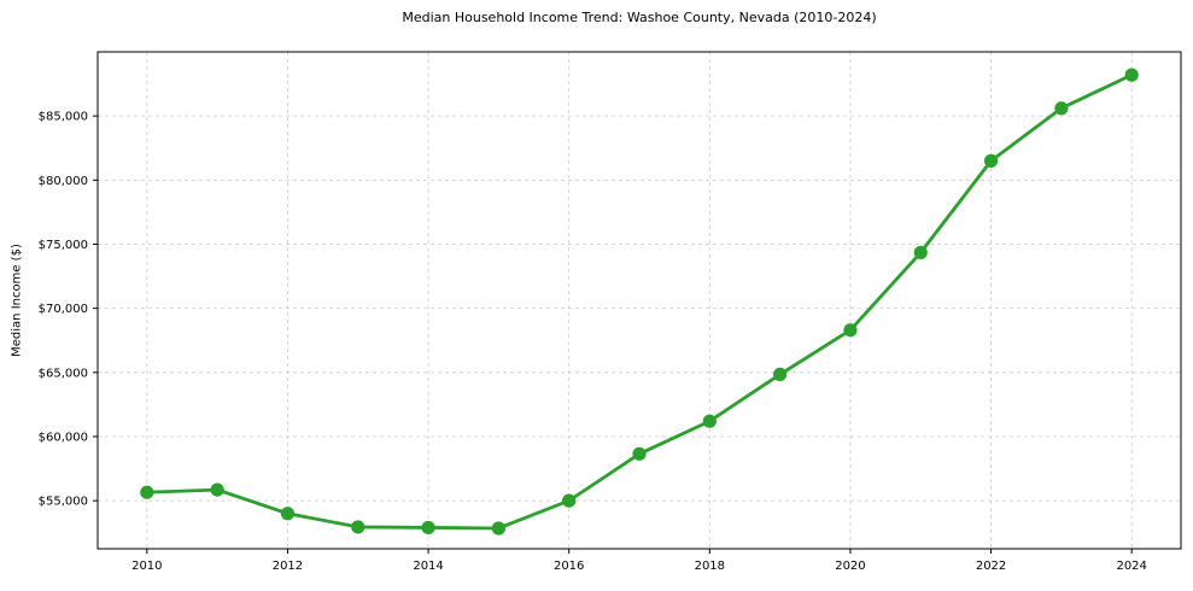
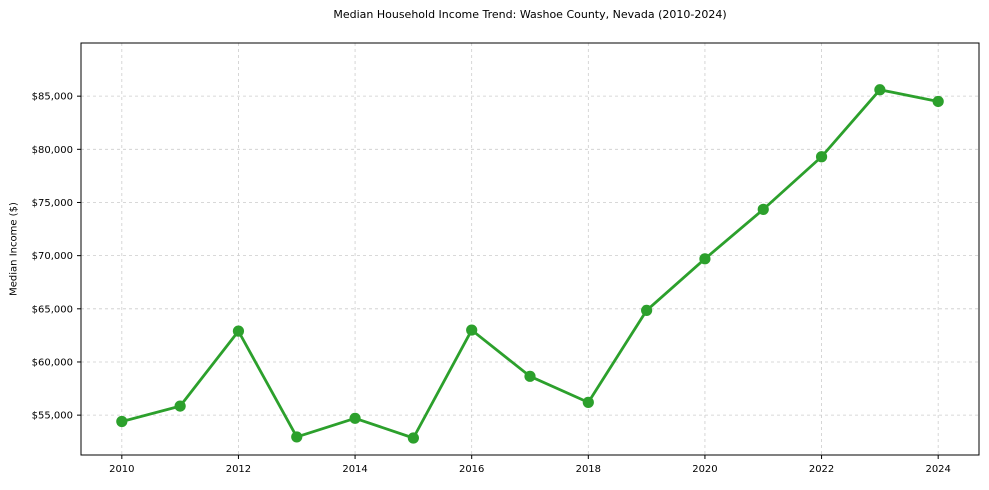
2010: $55600 -> $54400
2012: $54000 -> $62900
2014: $52900 -> $54700
2016: $55000 -> $63000
2018: $61200 -> $56200
2020: $68300 -> $69700
2022: $81500 -> $79300
2024: $88200 -> $84500
